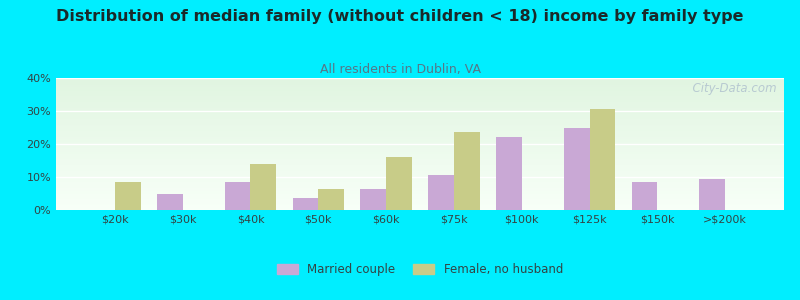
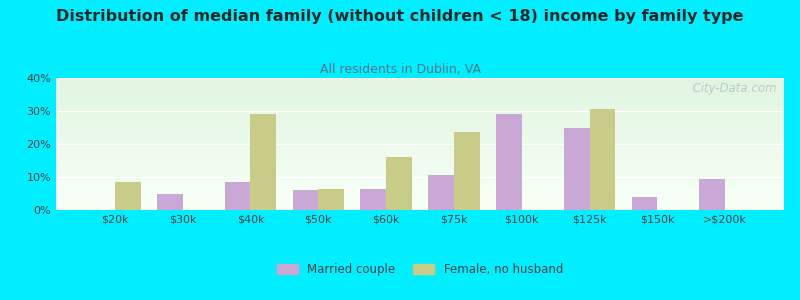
Female, no husband/$40k: 14.0% -> 29.0%
Married couple/$50k: 3.5% -> 6.0%
Married couple/$100k: 22.0% -> 29.0%
Married couple/$150k: 8.5% -> 4.0%
